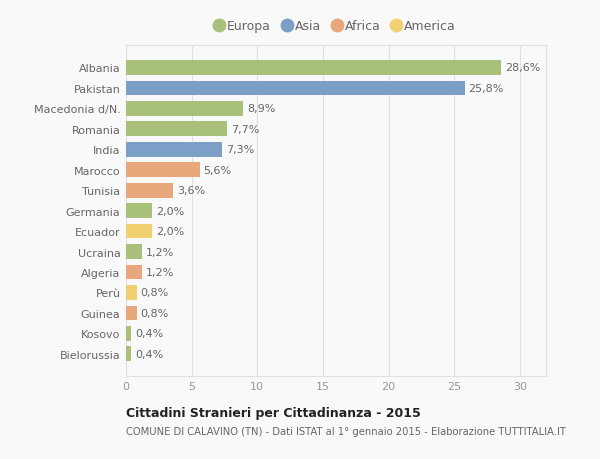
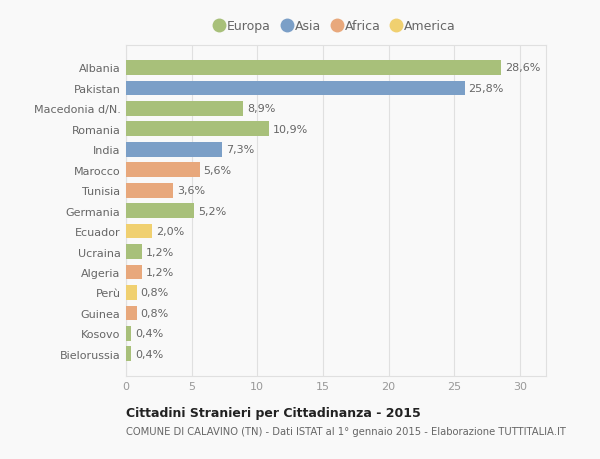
Romania: 7,7% -> 10,9%
Germania: 2,0% -> 5,2%
